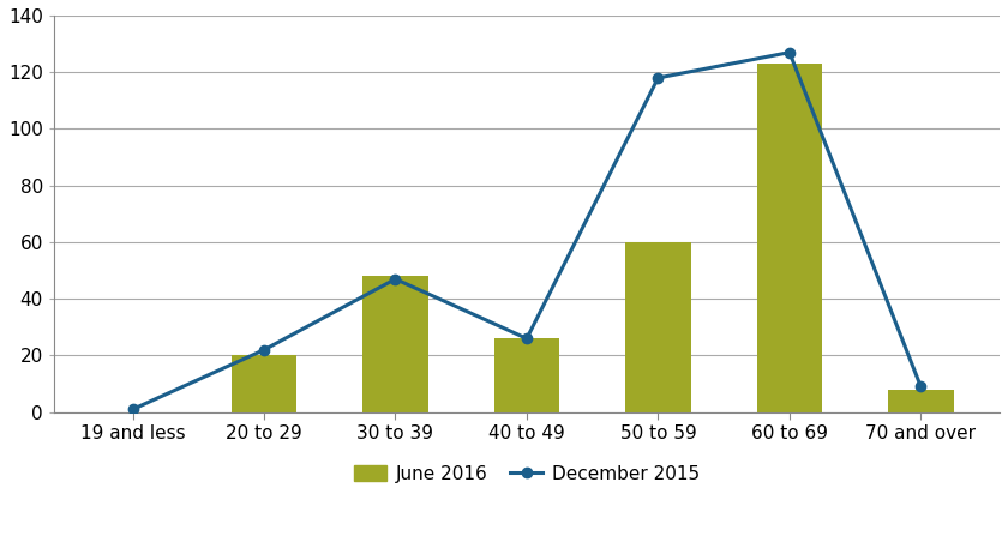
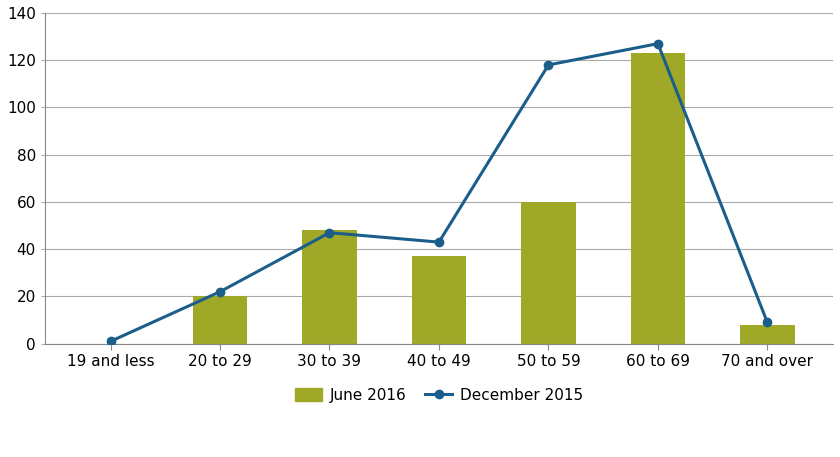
June 2016/40 to 49: 26 -> 37
December 2015/40 to 49: 26 -> 43
